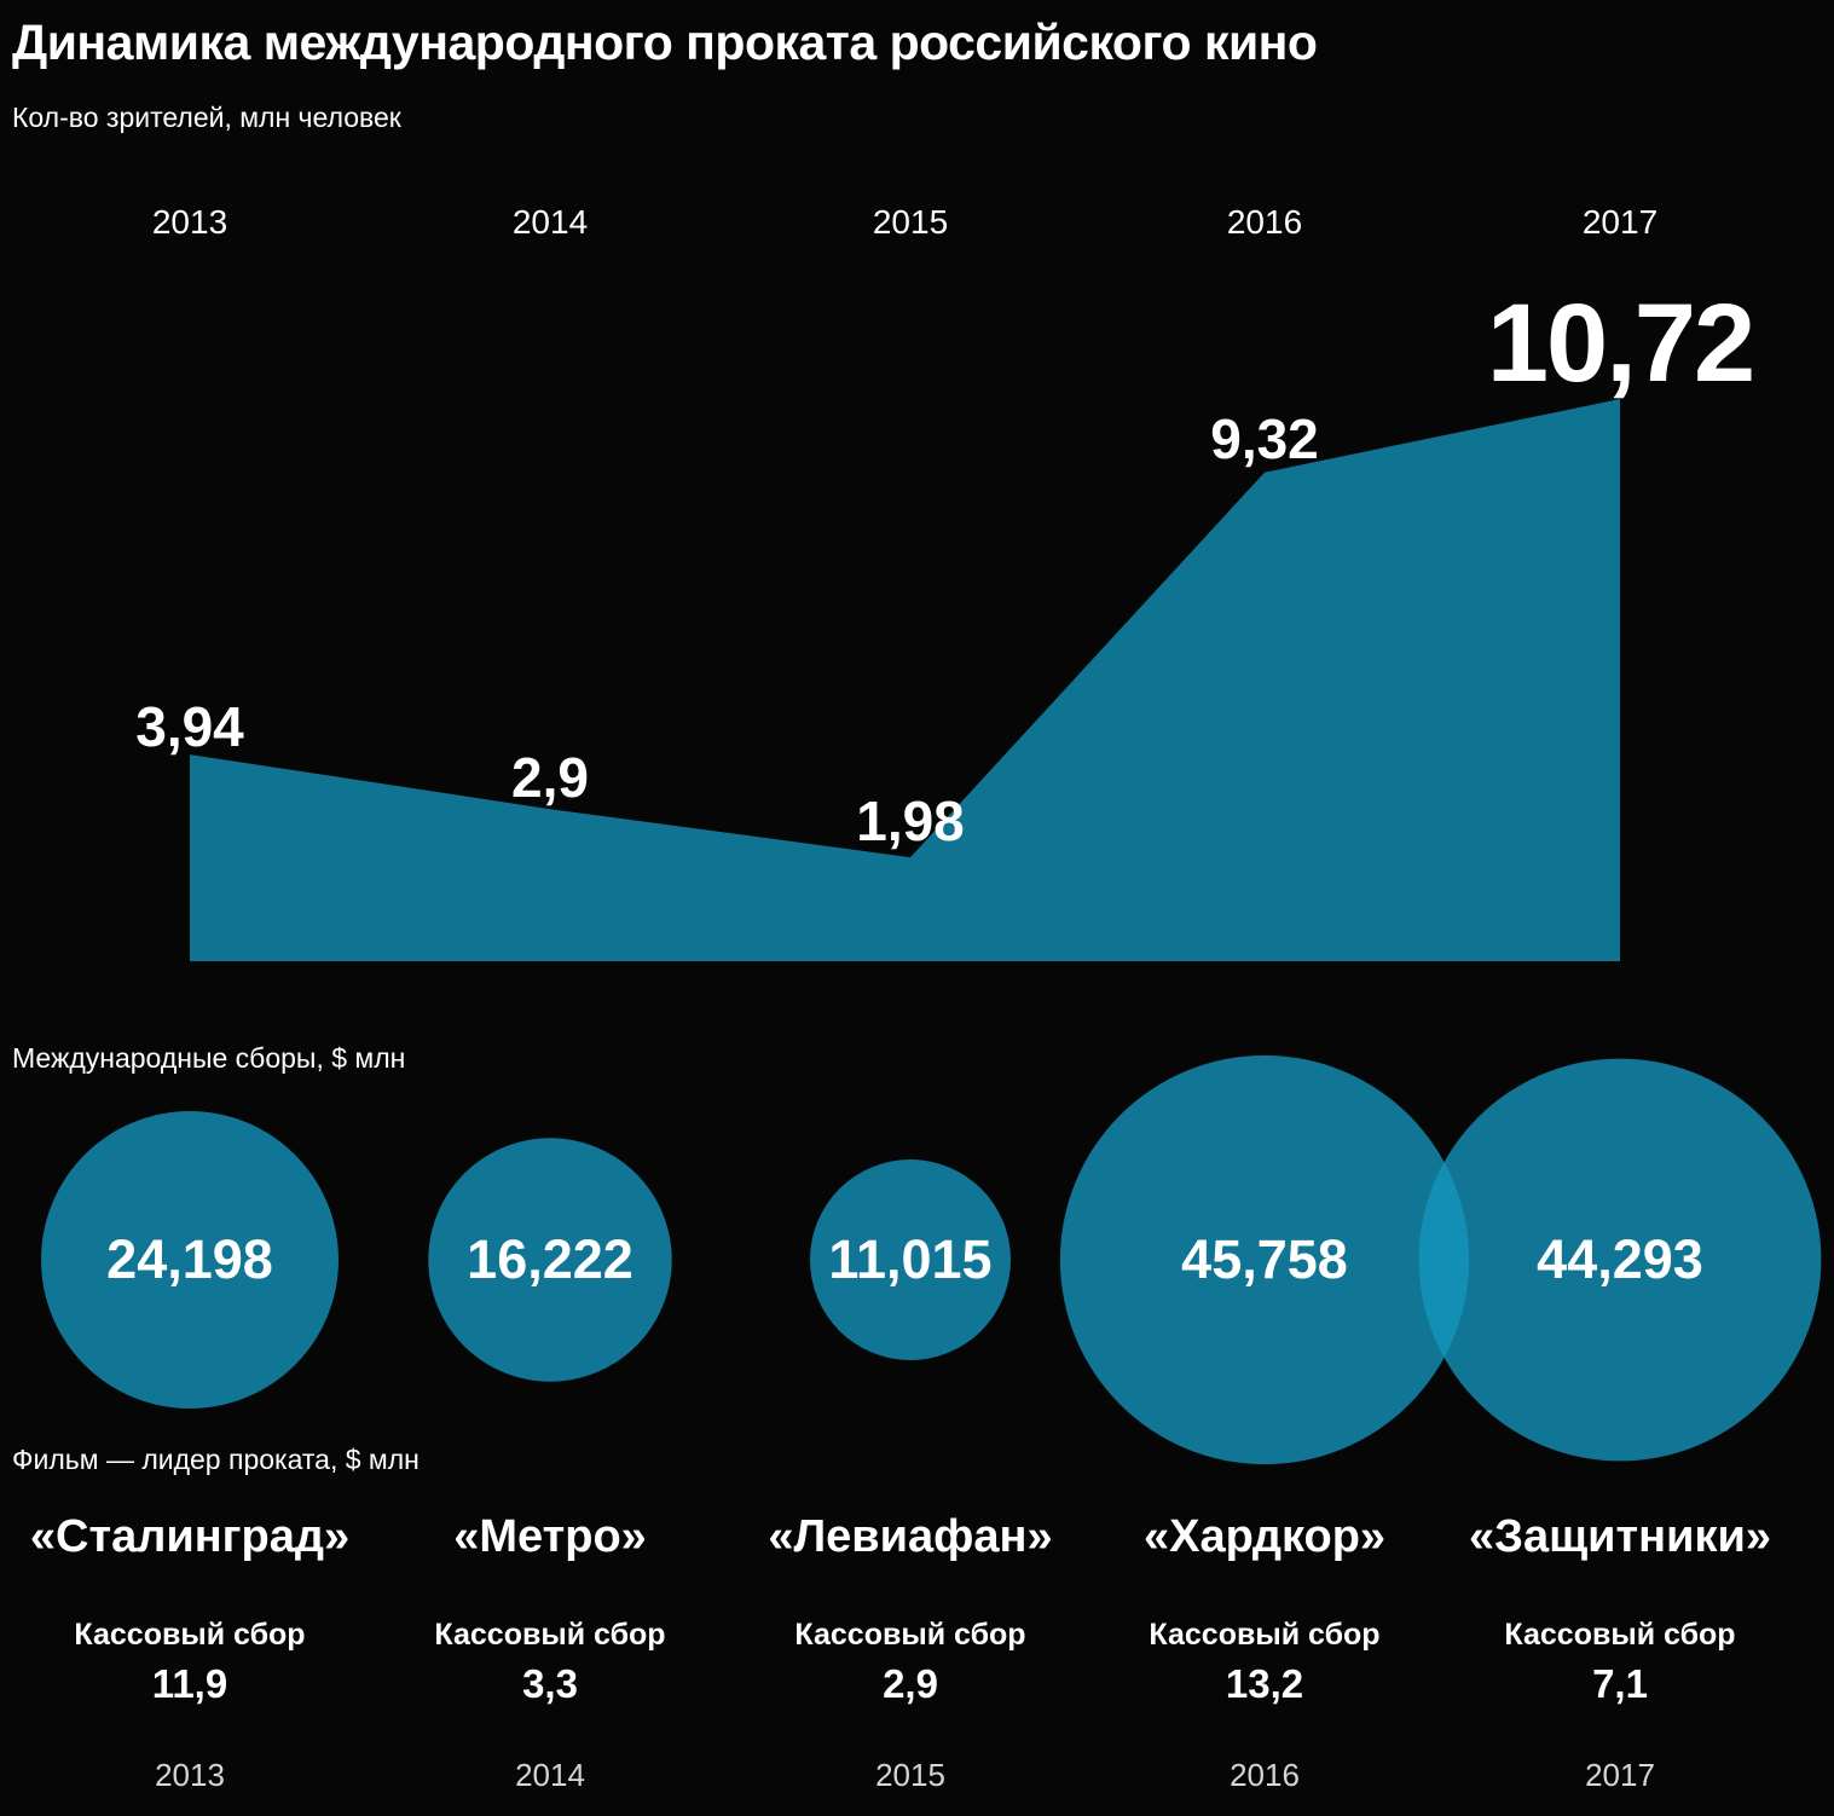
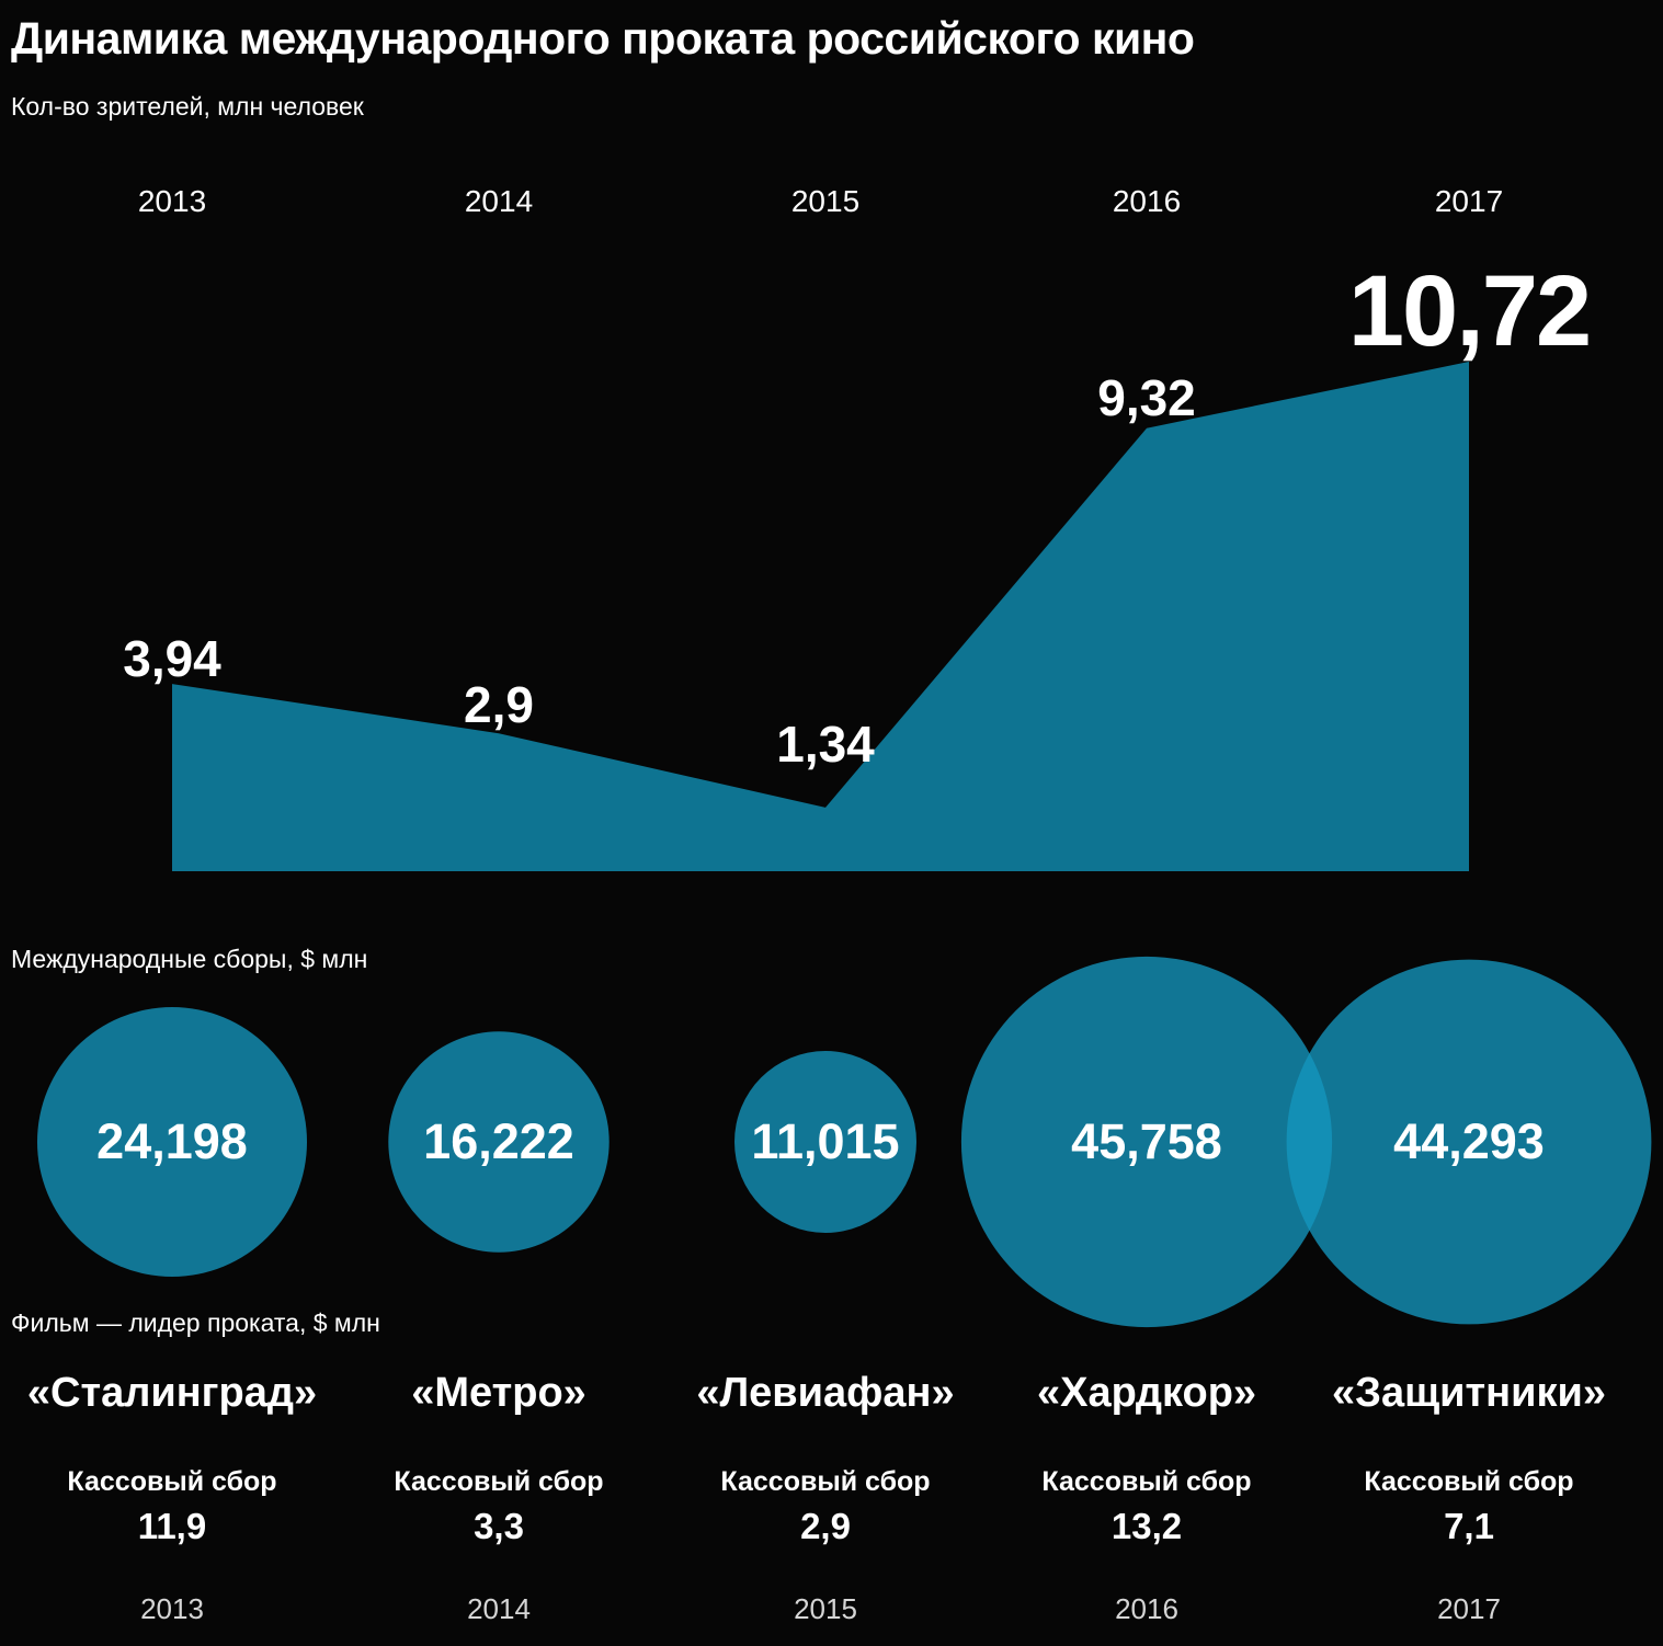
Динамика международного проката российского кино/2015: 1,98 -> 1,34
